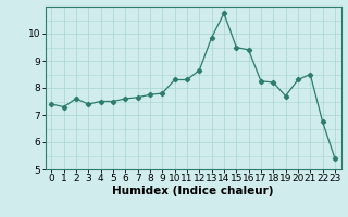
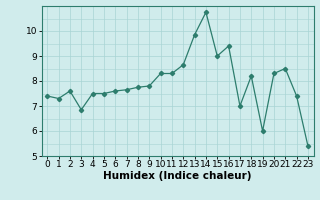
3: 7.40 -> 6.85
15: 9.50 -> 9.00
17: 8.25 -> 7.00
19: 7.70 -> 6.00
22: 6.75 -> 7.40
